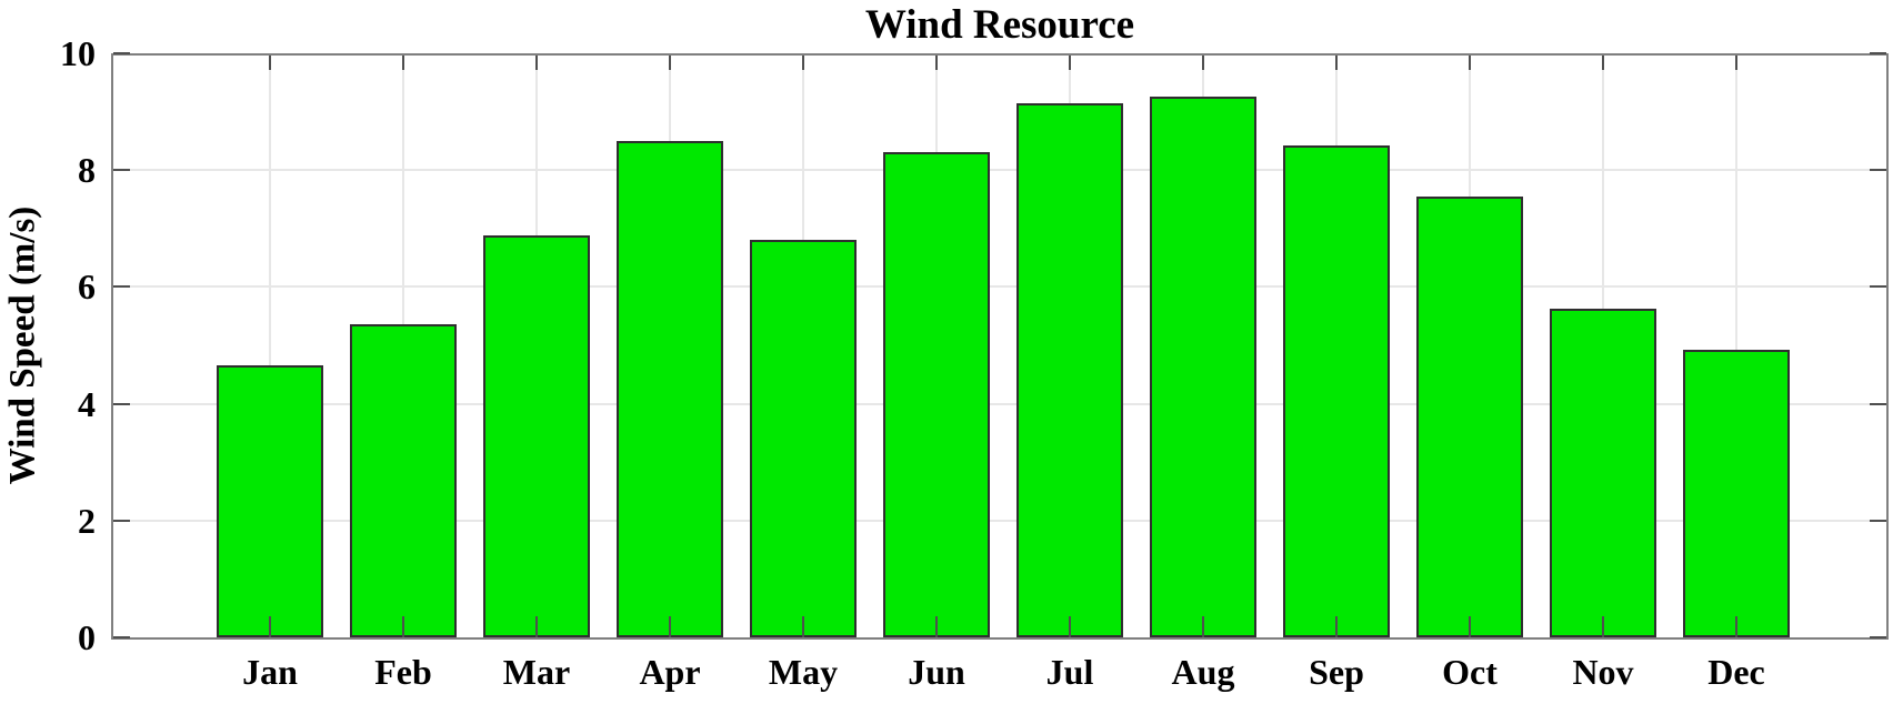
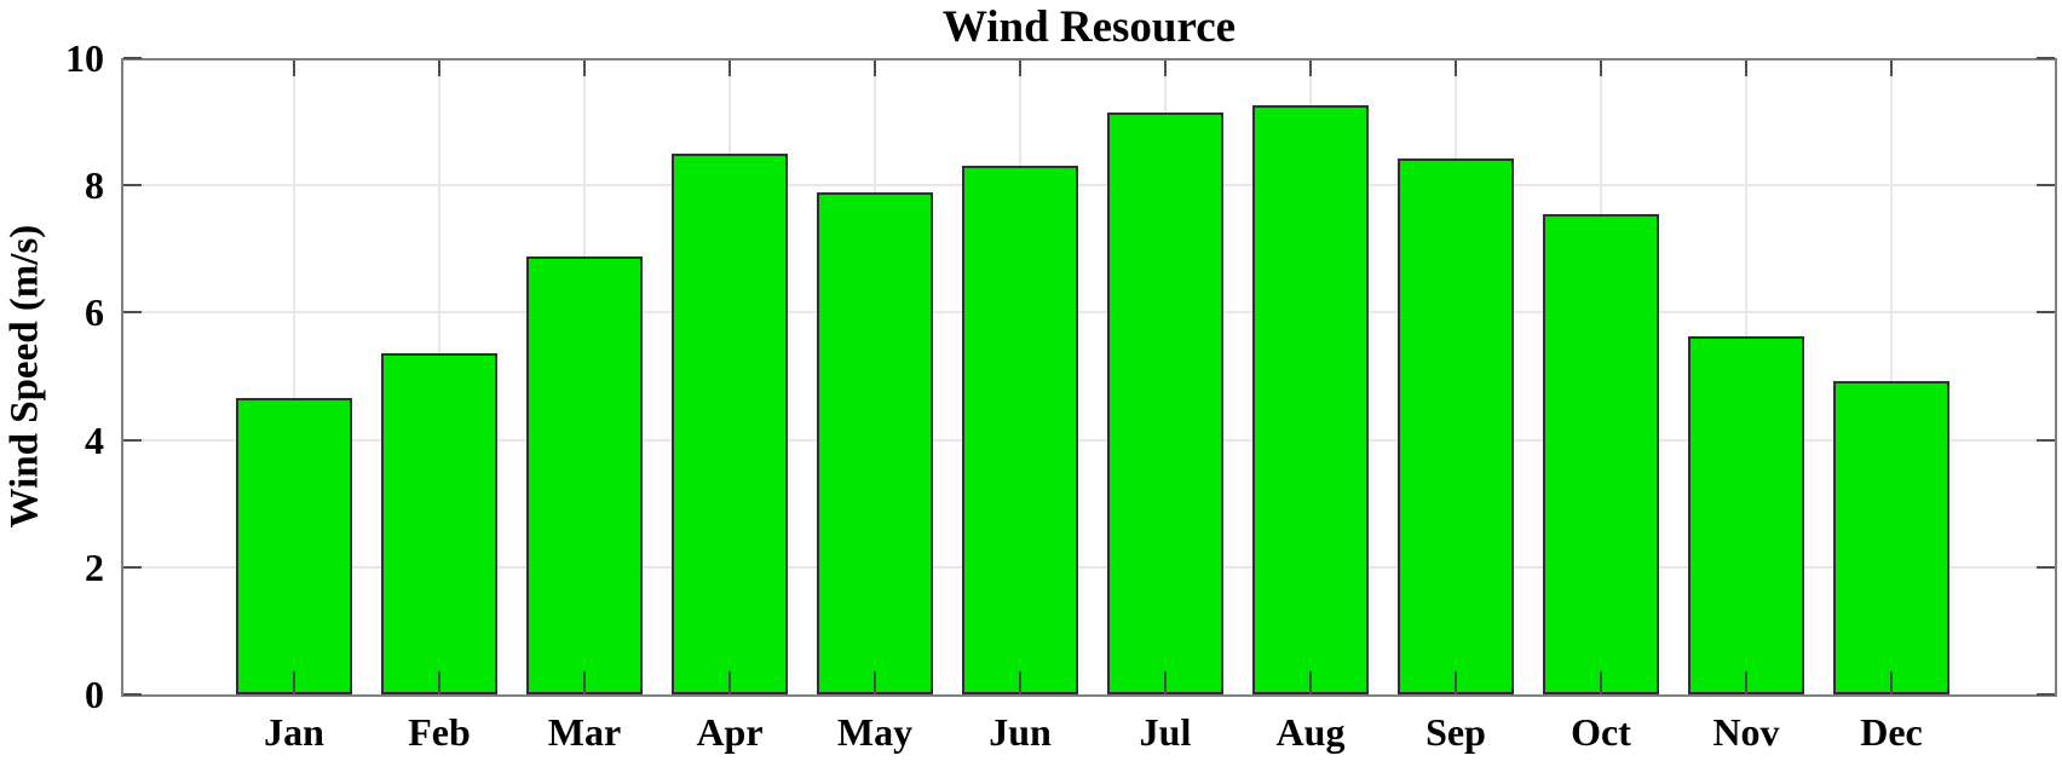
May: 6.8 -> 7.9
